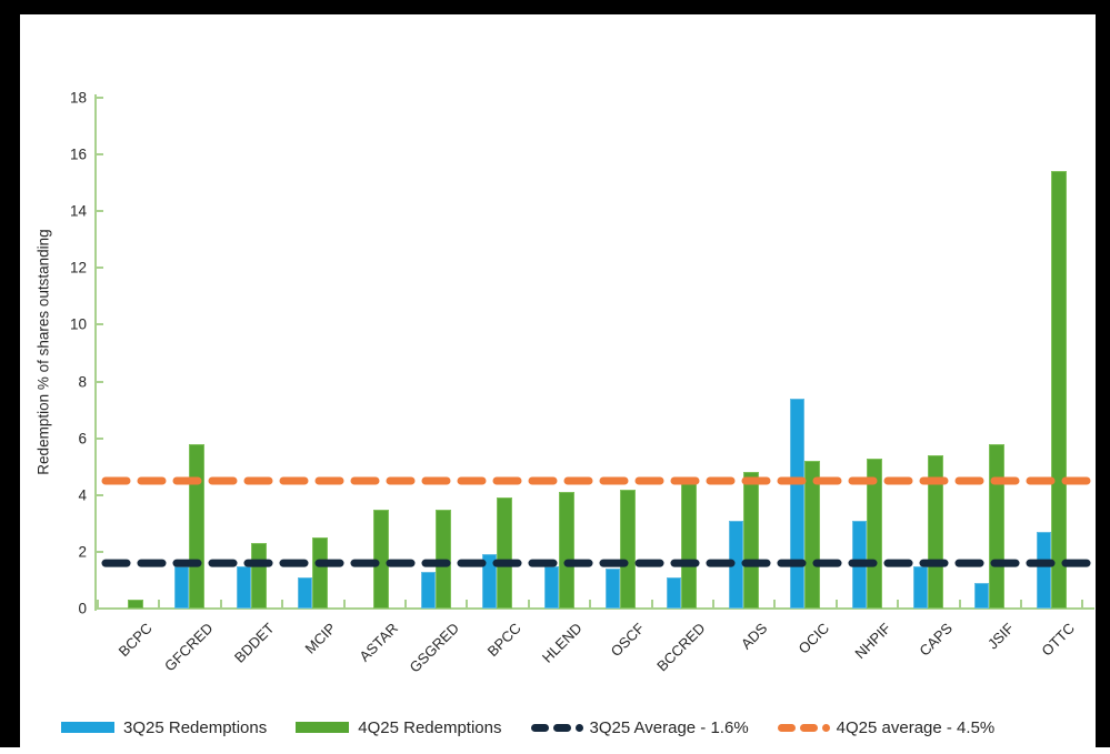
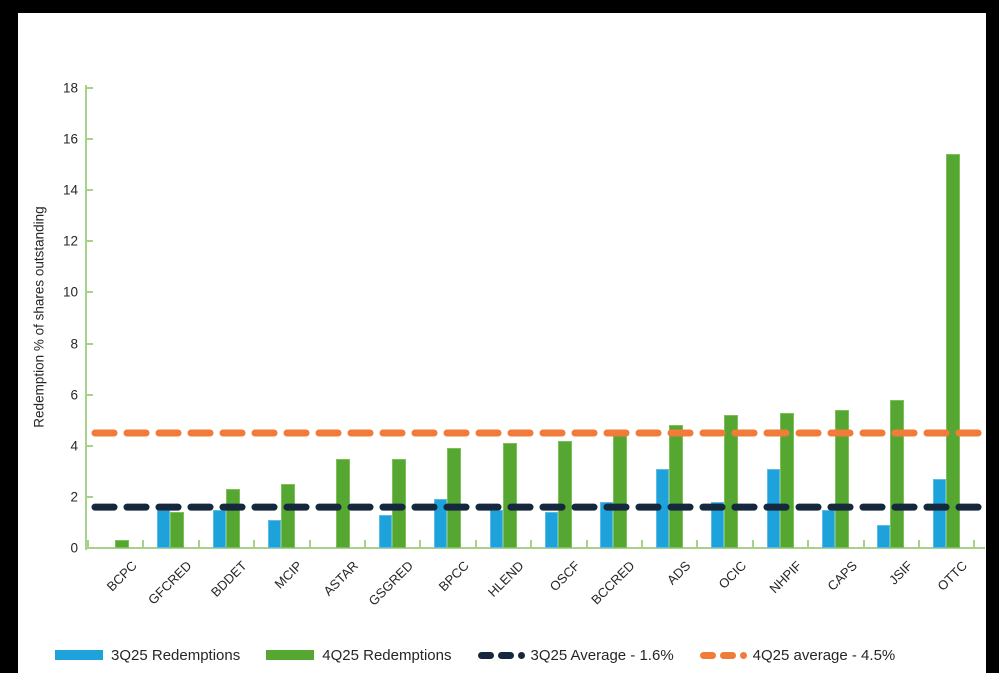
4Q25 Redemptions/GFCRED: 5.8 -> 1.4
3Q25 Redemptions/BCCRED: 1.1 -> 1.8
3Q25 Redemptions/OCIC: 7.4 -> 1.8
